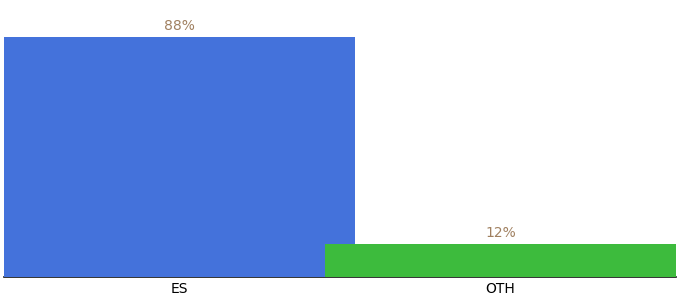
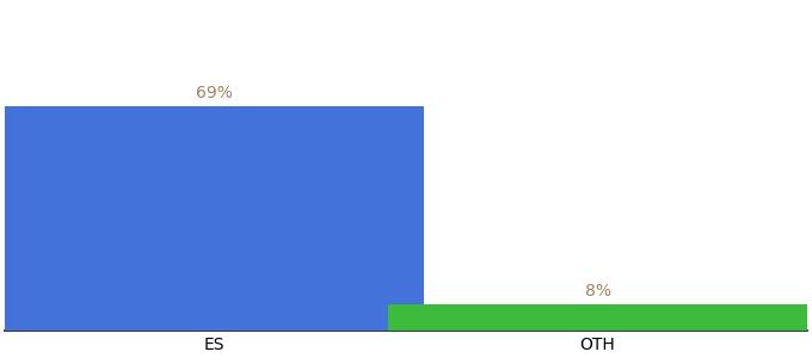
ES: 88% -> 69%
OTH: 12% -> 8%
